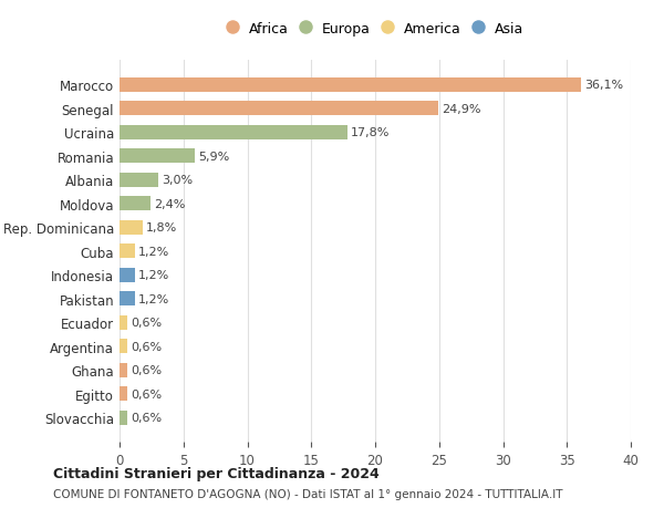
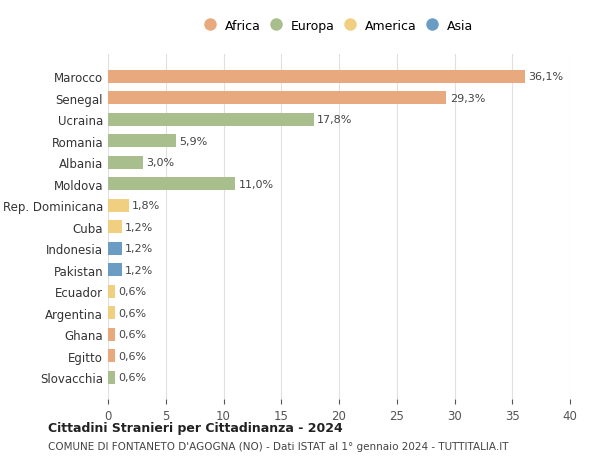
Senegal: 24,9% -> 29,3%
Moldova: 2,4% -> 11,0%
